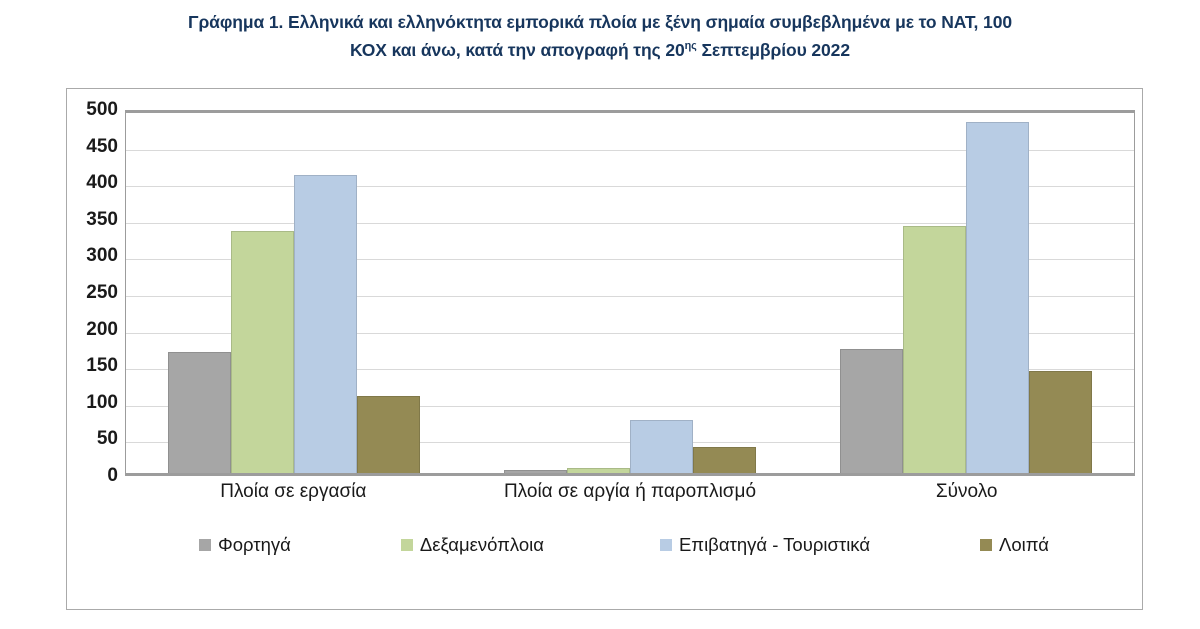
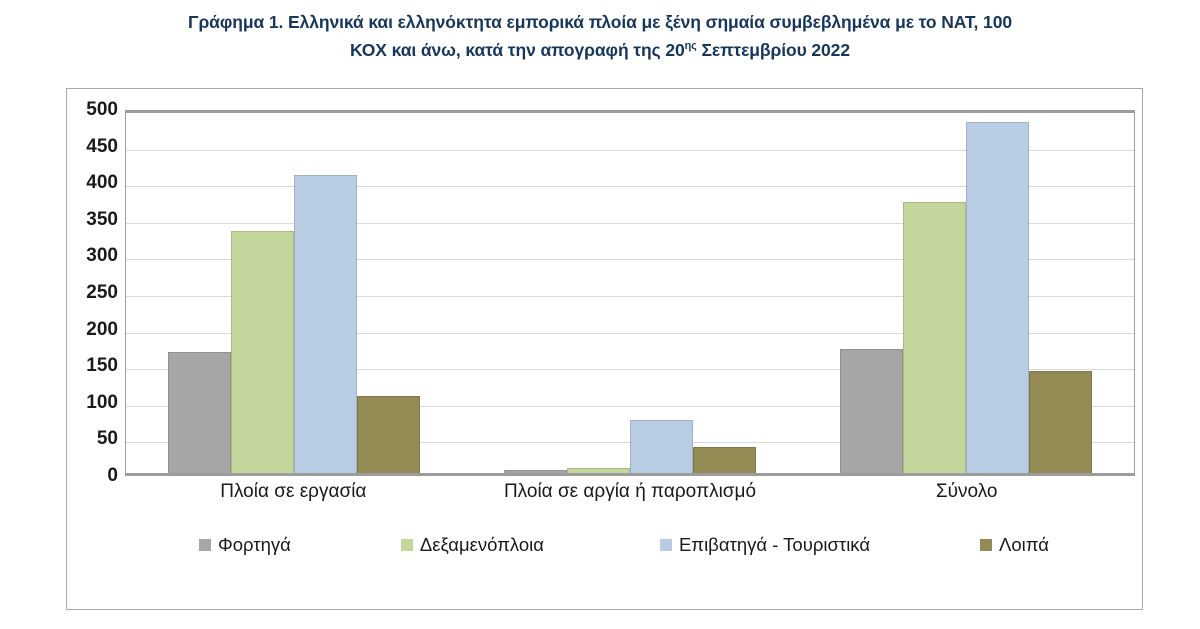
Δεξαμενόπλοια/Σύνολο: 340 -> 370
